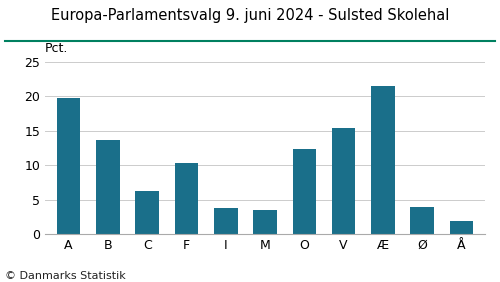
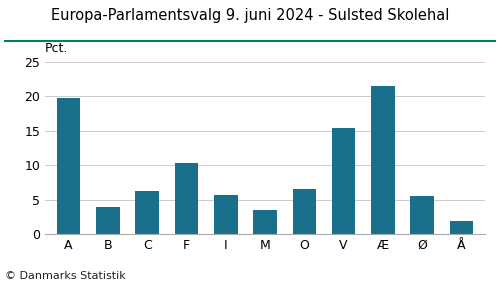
B: 13.6 -> 3.9
I: 3.8 -> 5.7
O: 12.4 -> 6.5
Ø: 4.0 -> 5.6
